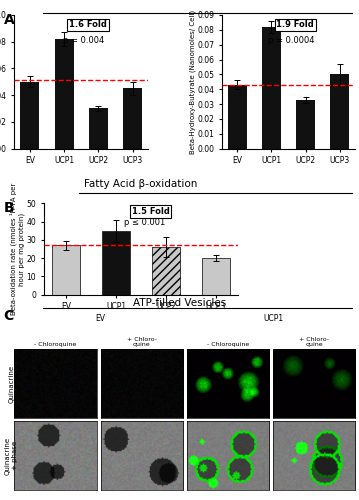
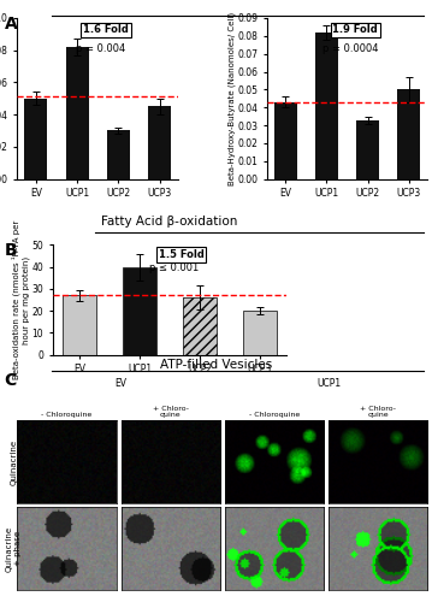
Fatty Acid β-oxidation/UCP1: 35 -> 40
